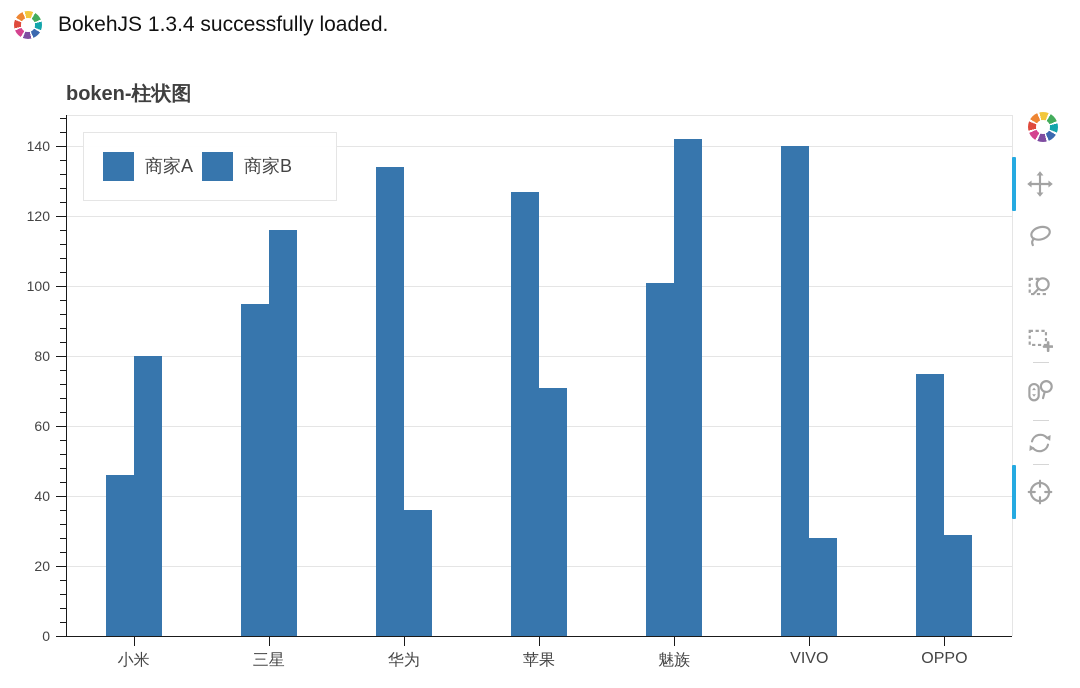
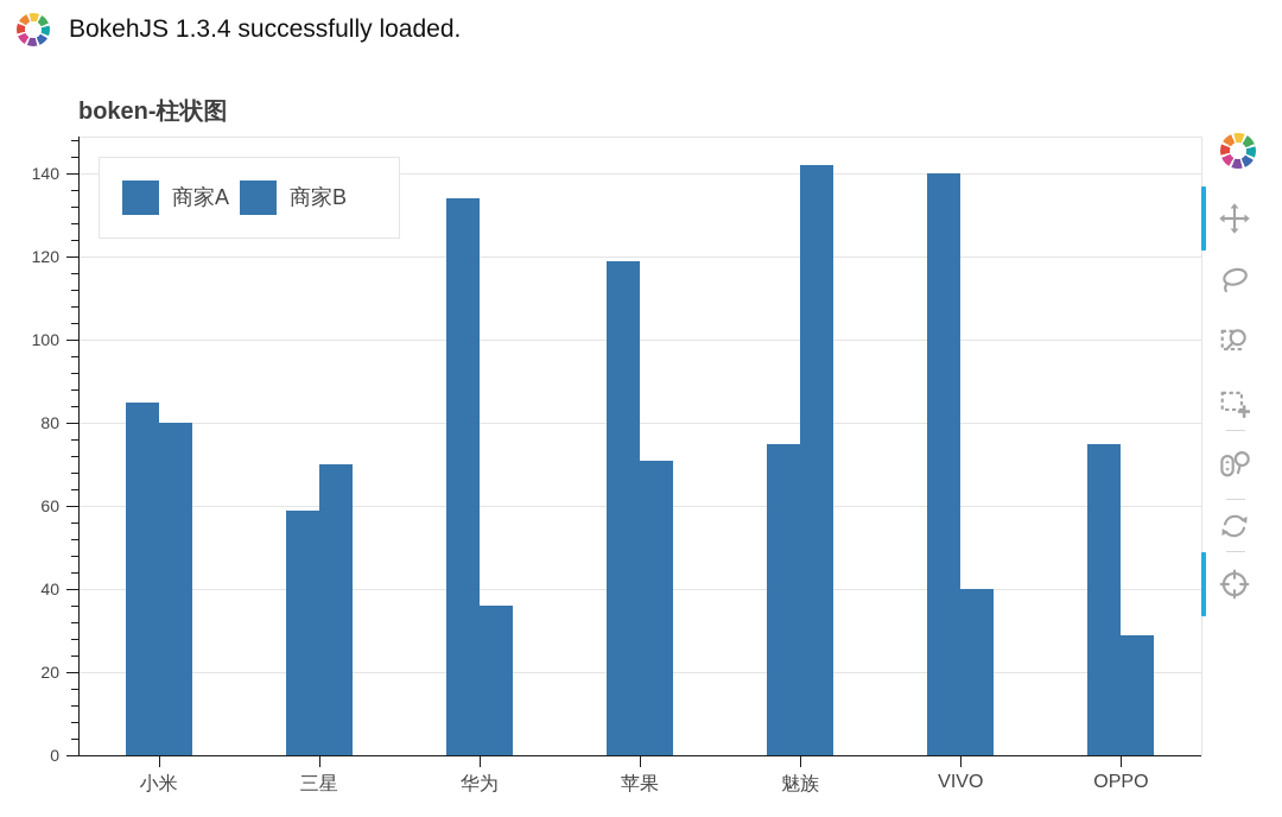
商家A/小米: 46 -> 85
商家A/三星: 95 -> 59
商家B/三星: 116 -> 70
商家A/苹果: 127 -> 119
商家A/魅族: 101 -> 75
商家B/VIVO: 28 -> 40
